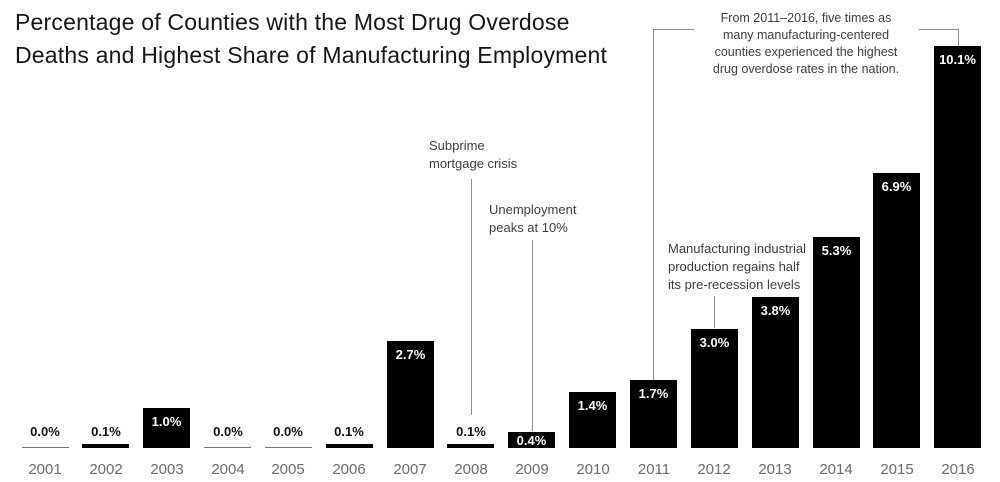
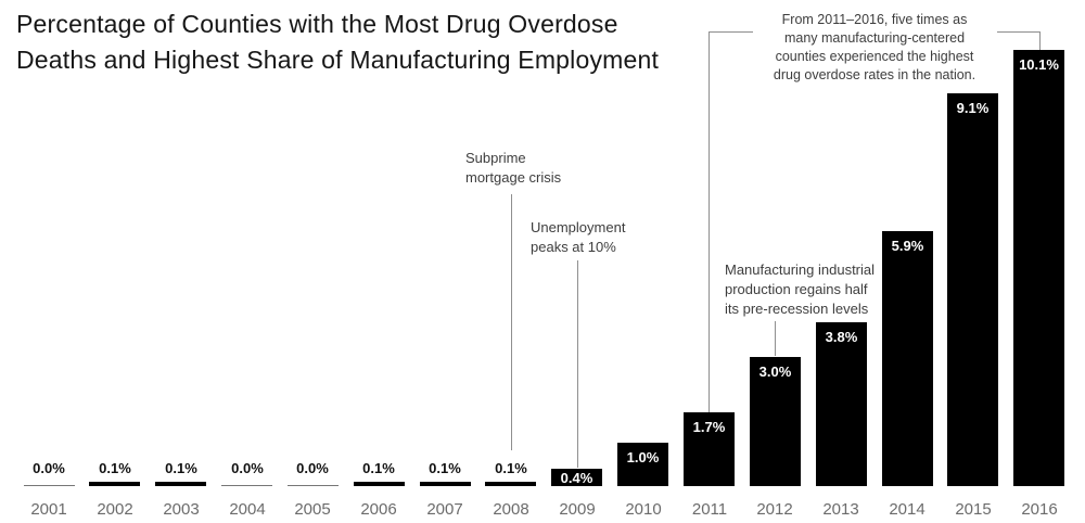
2003: 1.0% -> 0.1%
2007: 2.7% -> 0.1%
2010: 1.4% -> 1.0%
2014: 5.3% -> 5.9%
2015: 6.9% -> 9.1%
